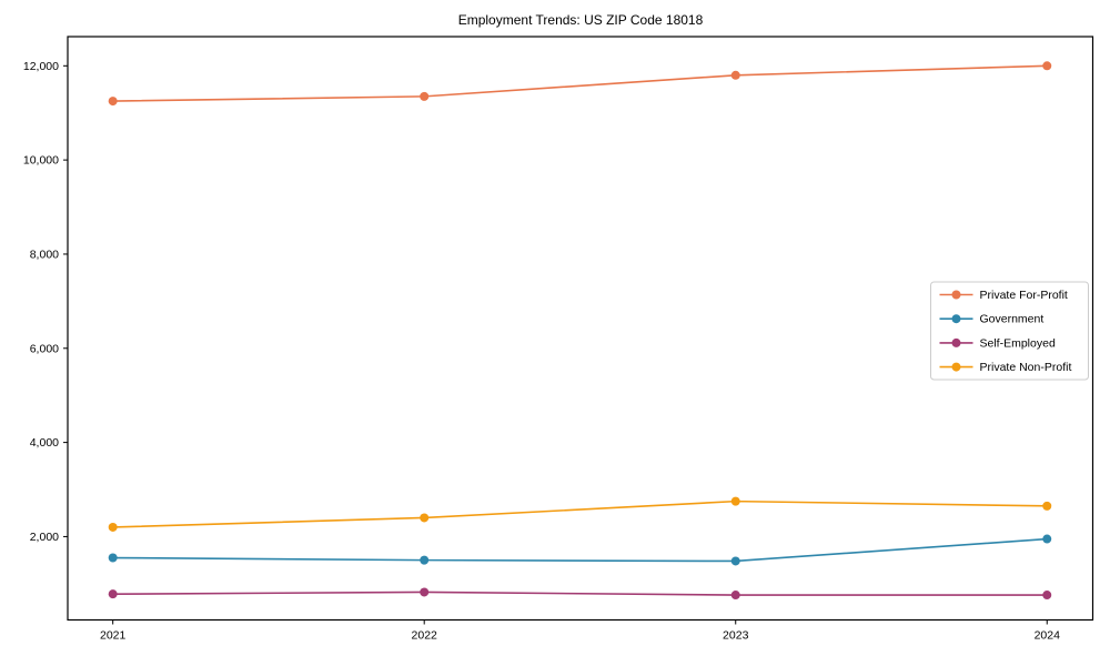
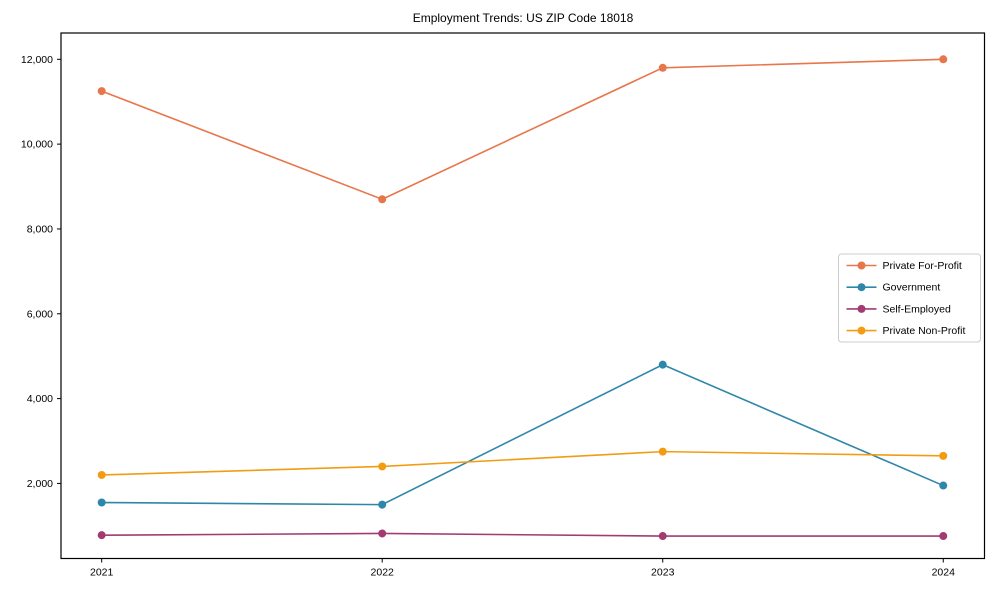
Private For-Profit/2022: 11400 -> 8700
Government/2023: 1500 -> 4800
